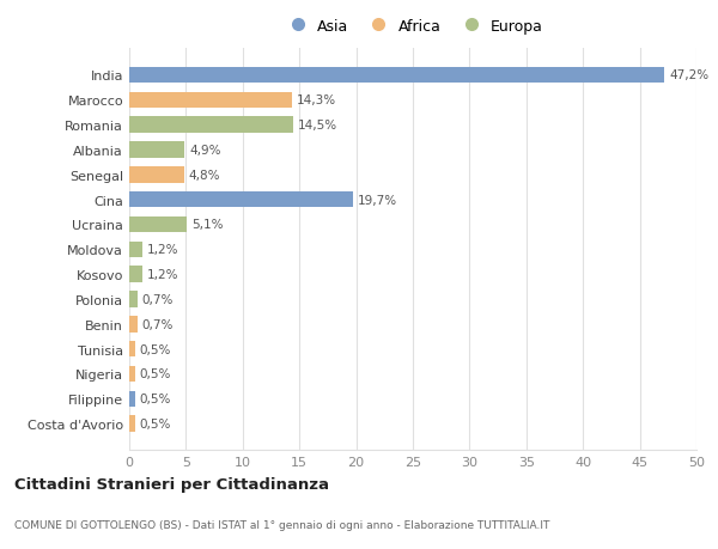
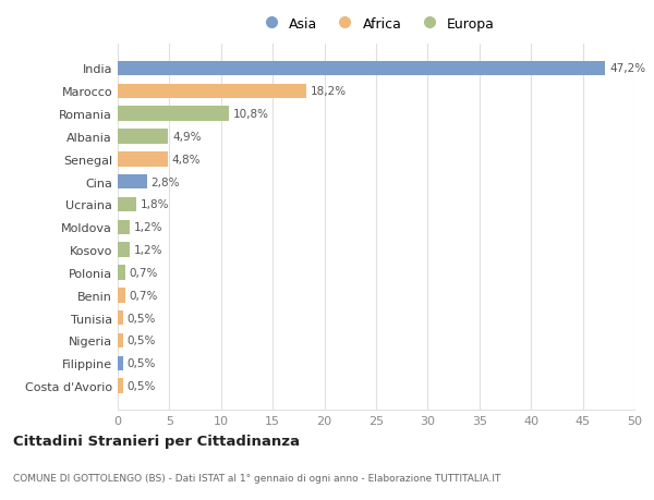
Marocco: 14,3% -> 18,2%
Romania: 14,5% -> 10,8%
Cina: 19,7% -> 2,8%
Ucraina: 5,1% -> 1,8%
